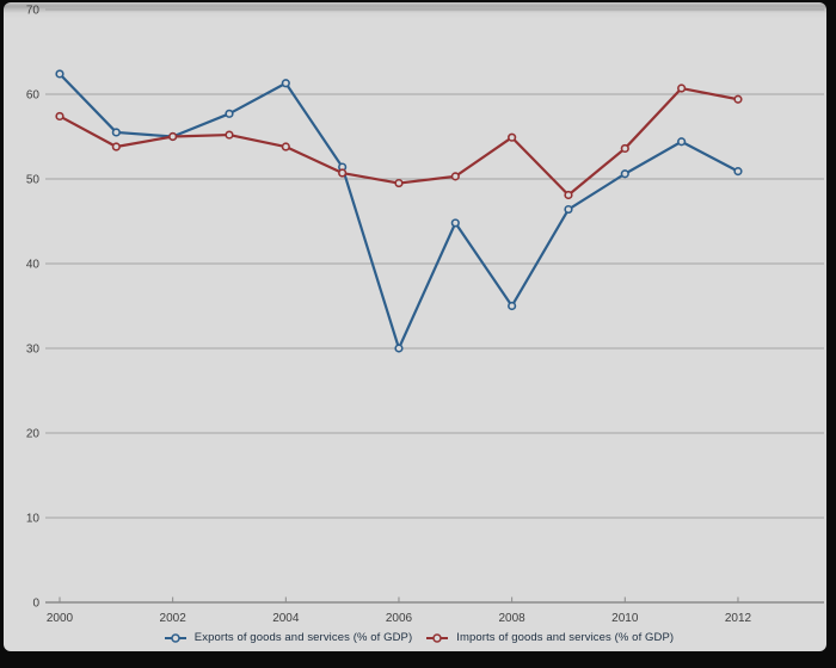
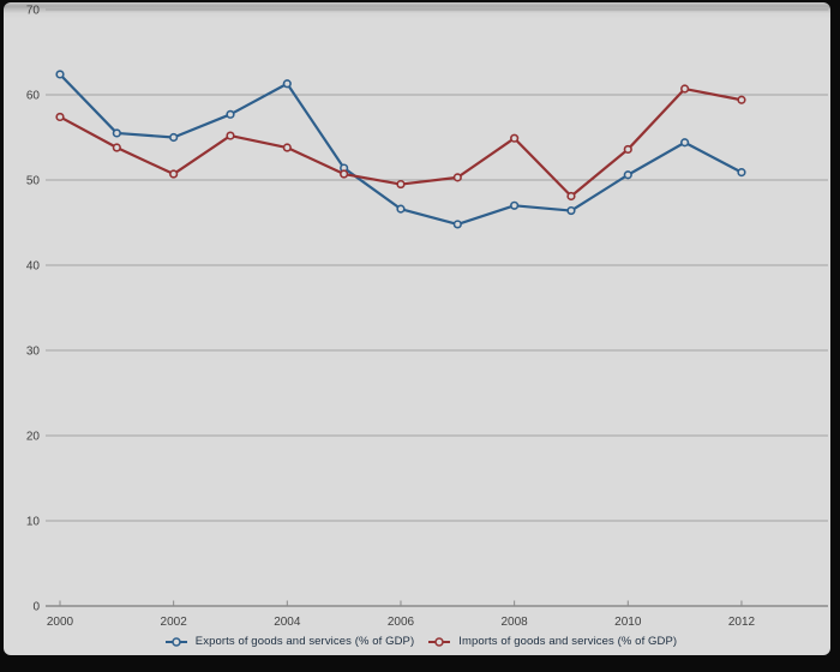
Imports of goods and services (% of GDP)/2002: 55 -> 51
Exports of goods and services (% of GDP)/2006: 30 -> 47
Exports of goods and services (% of GDP)/2008: 35 -> 47
